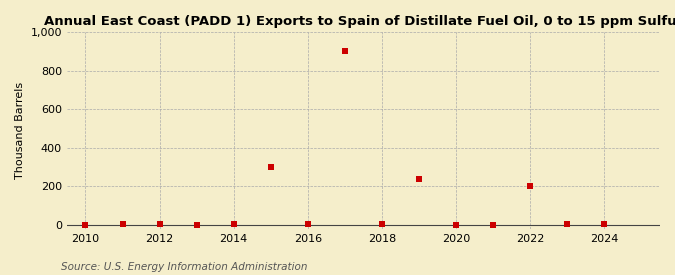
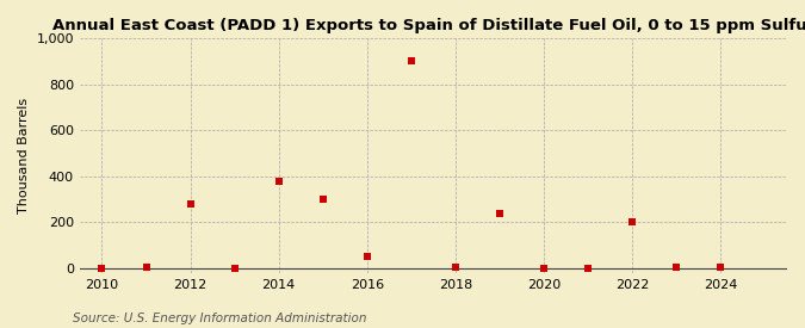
2012: 0 -> 280
2014: 0 -> 380
2016: 0 -> 50
